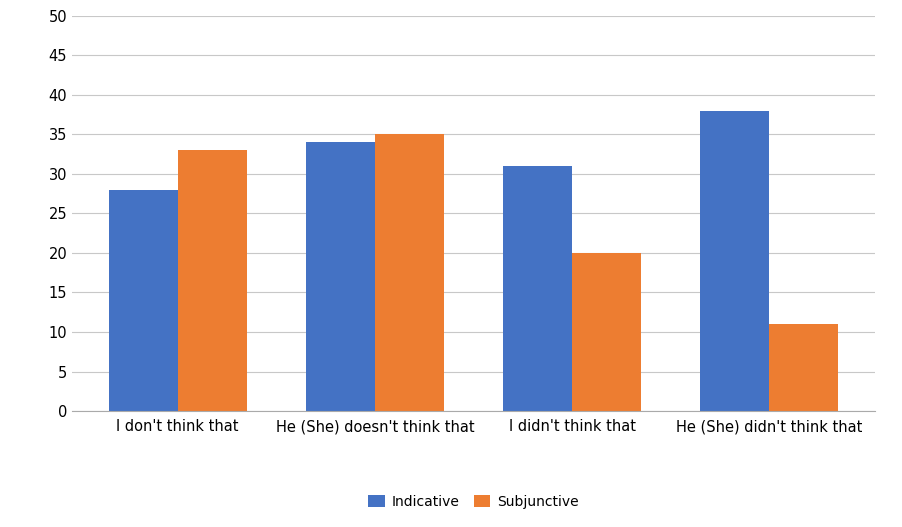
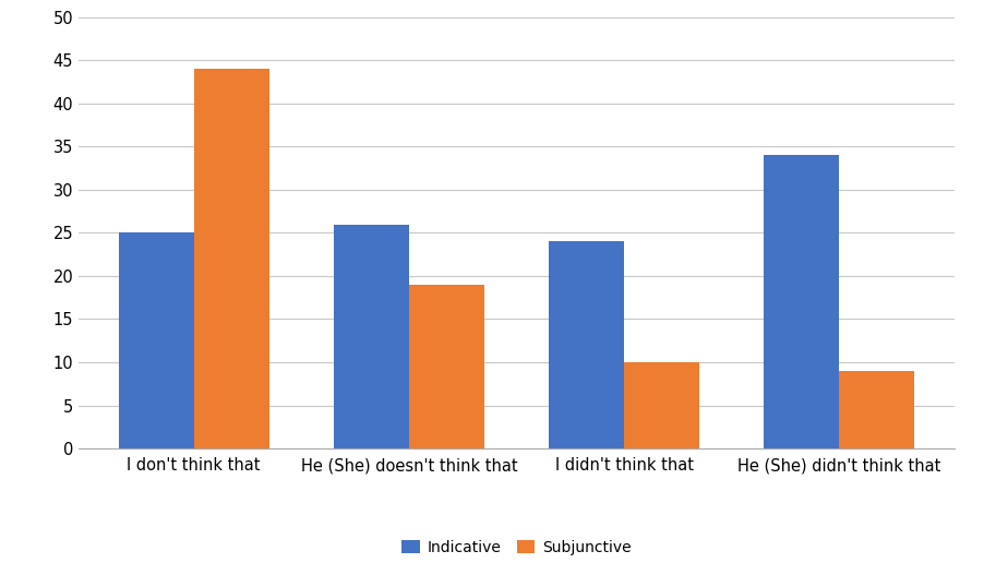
Indicative/I don't think that: 28 -> 25
Subjunctive/I don't think that: 33 -> 44
Indicative/He (She) doesn't think that: 34 -> 26
Subjunctive/He (She) doesn't think that: 35 -> 19
Indicative/I didn't think that: 31 -> 24
Subjunctive/I didn't think that: 20 -> 10
Indicative/He (She) didn't think that: 38 -> 34
Subjunctive/He (She) didn't think that: 11 -> 9
